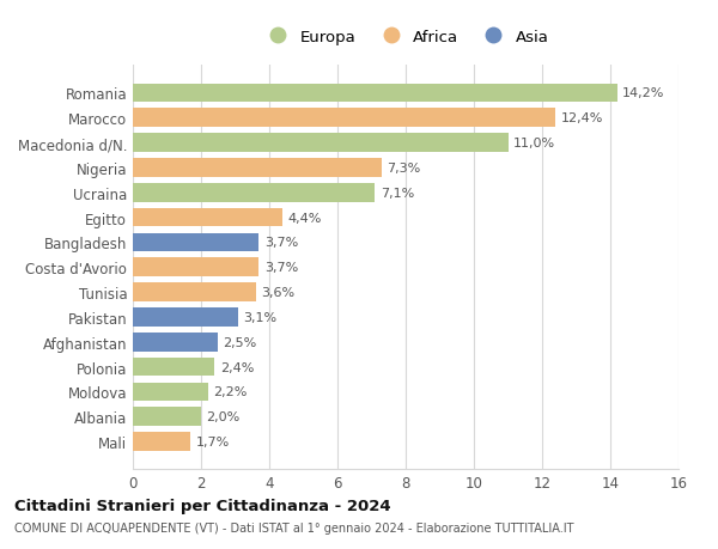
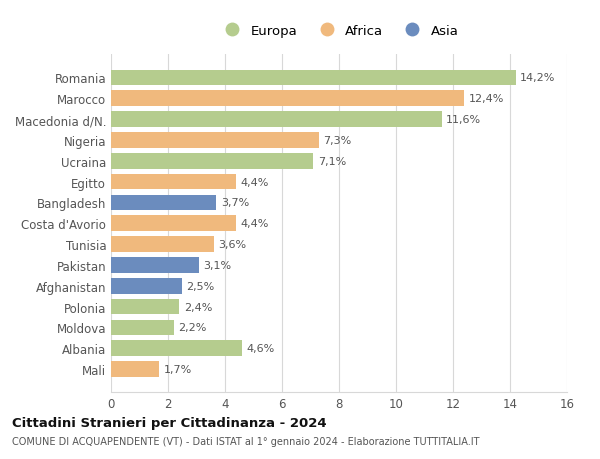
Macedonia d/N.: 11,0% -> 11,6%
Costa d'Avorio: 3,7% -> 4,4%
Albania: 2,0% -> 4,6%
